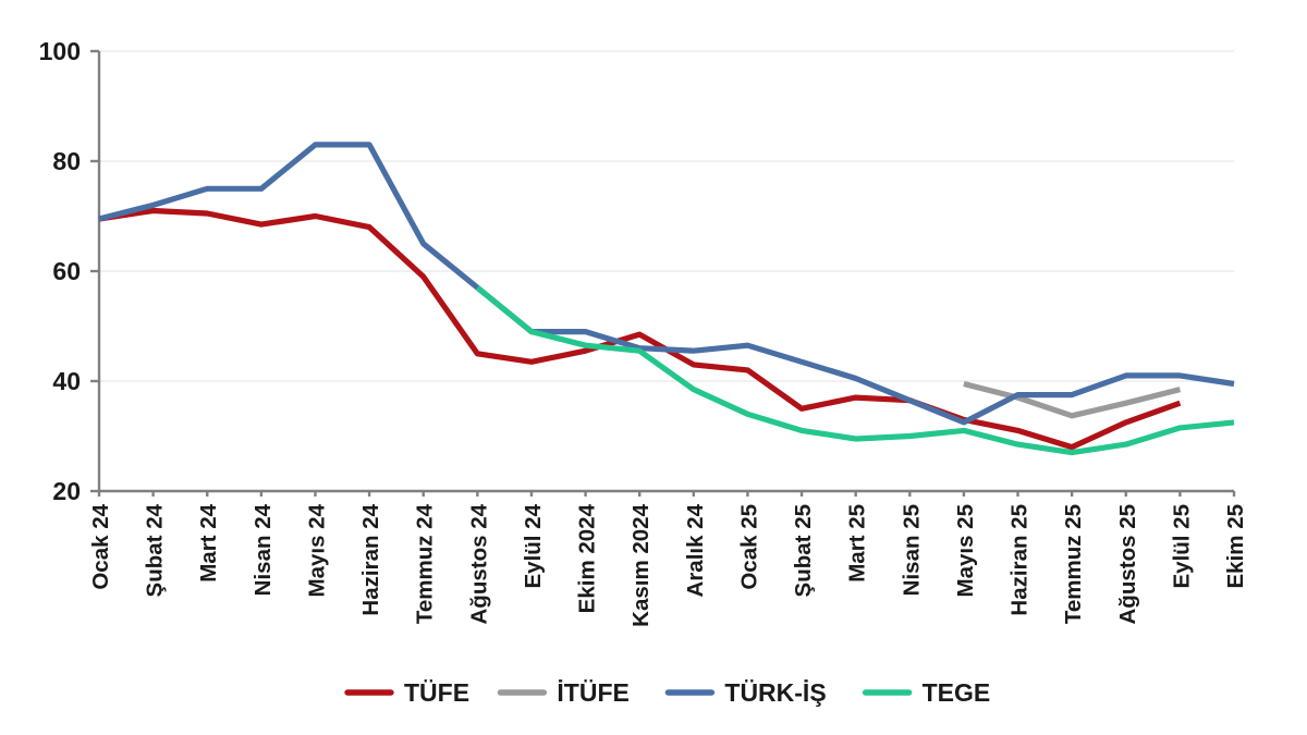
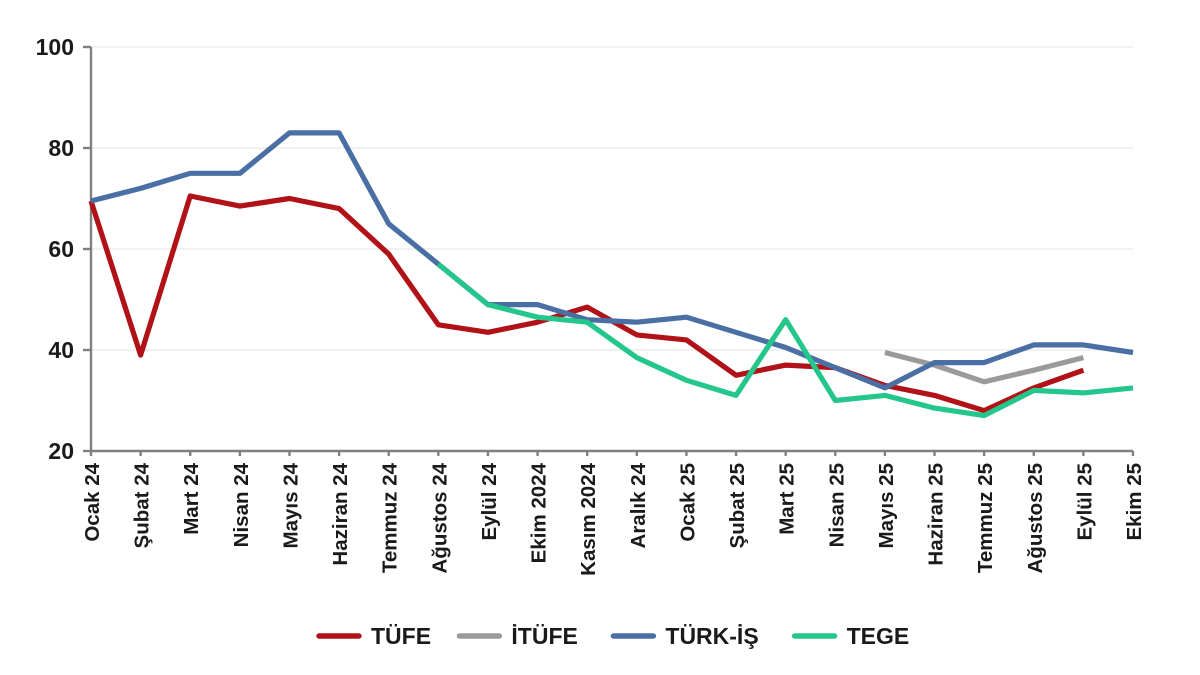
TÜFE/Şubat 24: 71 -> 39
TEGE/Mart 25: 30 -> 46
TEGE/Ağustos 25: 28 -> 32
